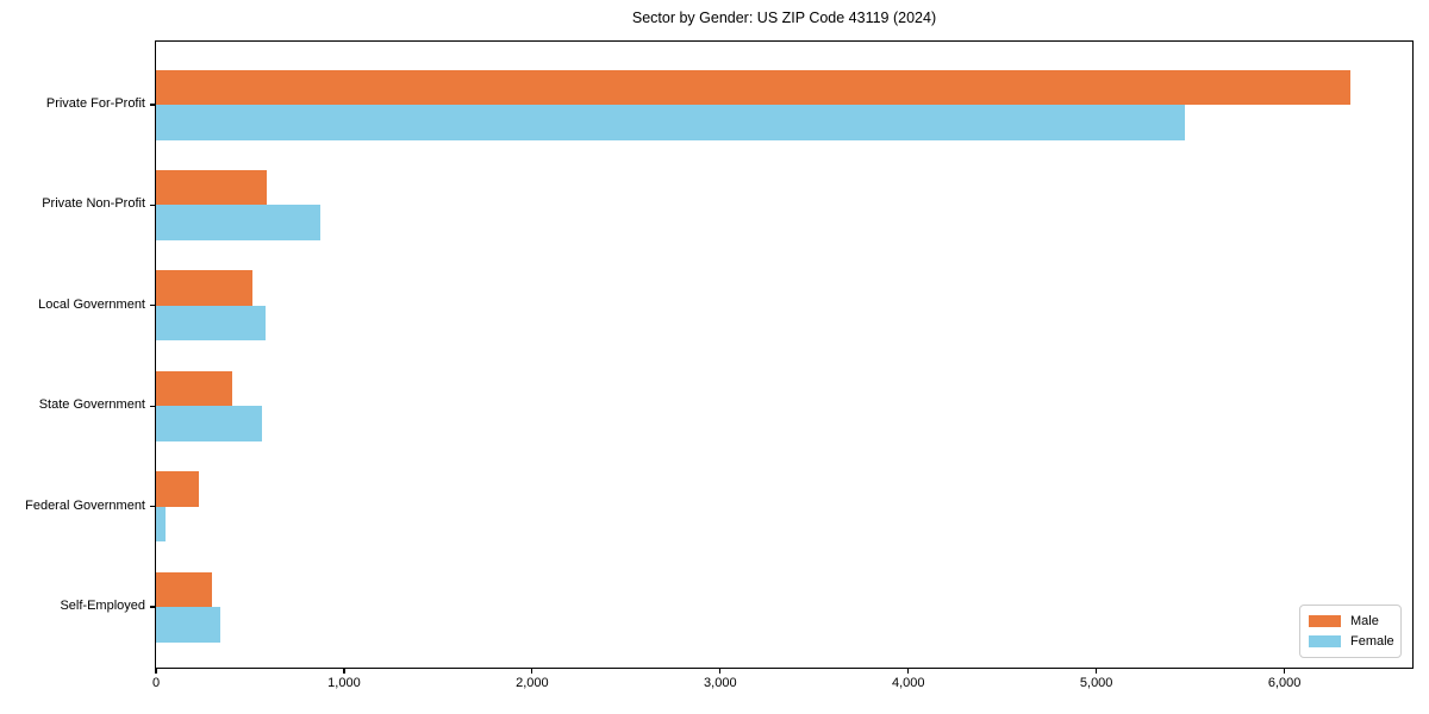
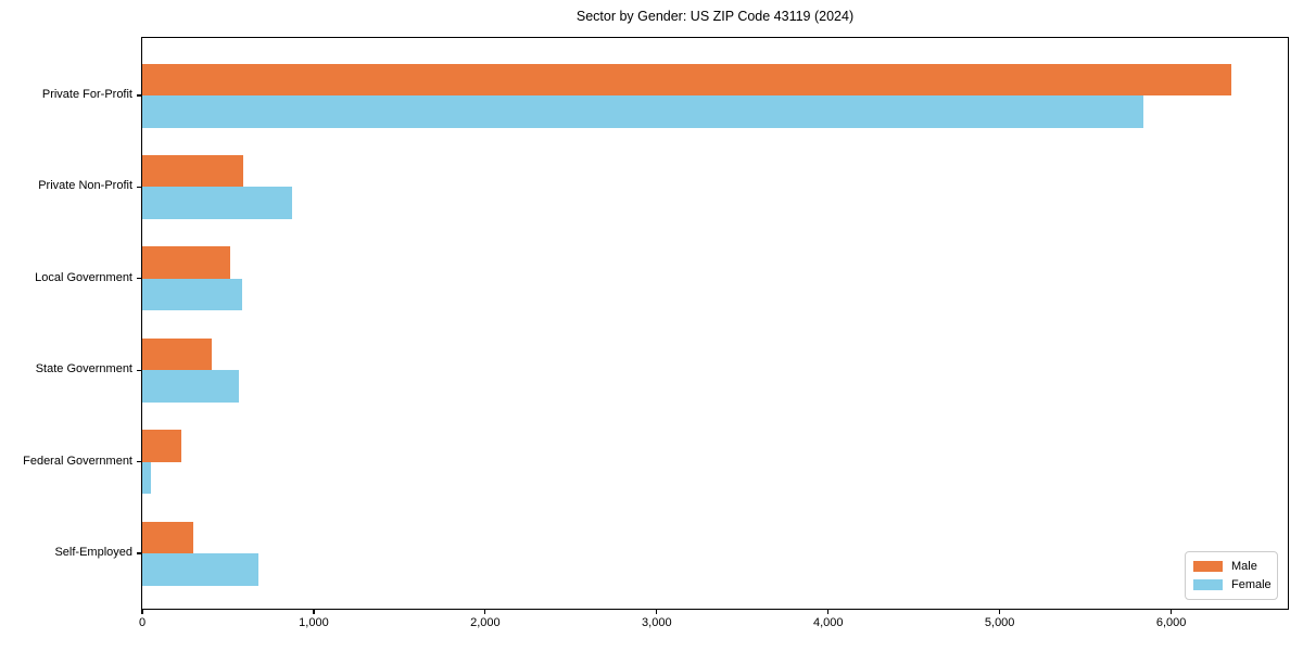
Female/Private For-Profit: 5470 -> 5840
Female/Self-Employed: 340 -> 680
